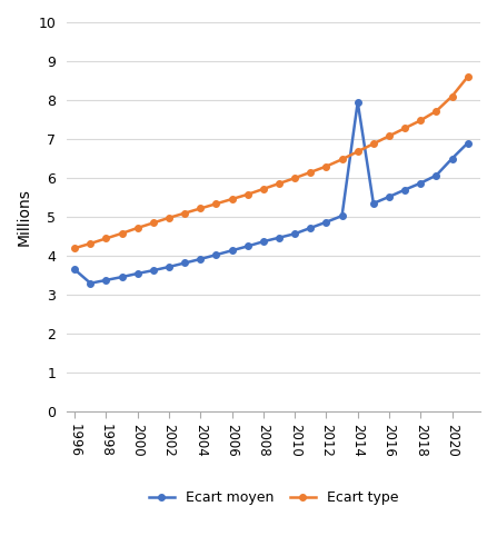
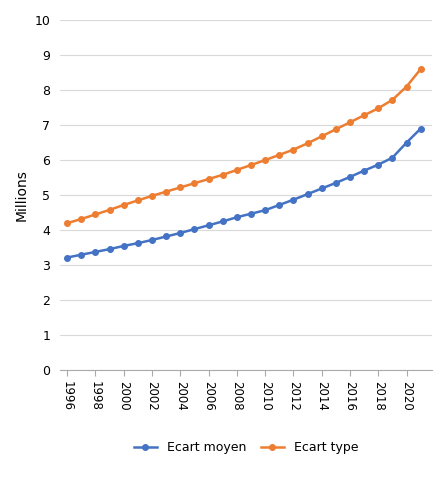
Ecart moyen/1996: 3.65 -> 3.22
Ecart moyen/2014: 7.95 -> 5.19
